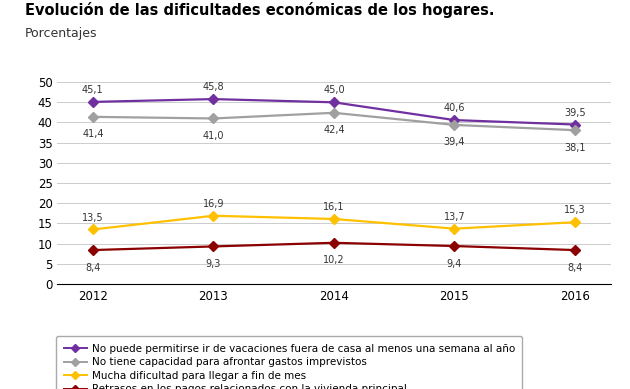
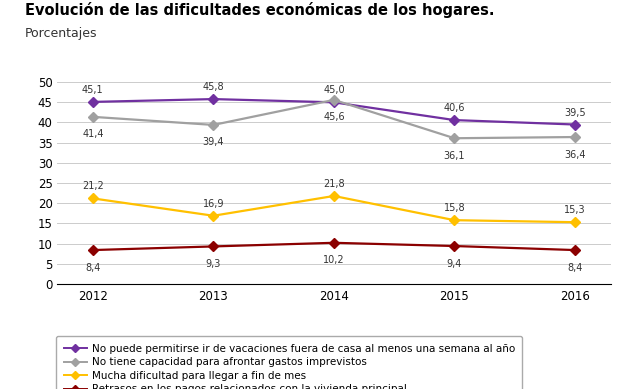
Mucha dificultad para llegar a fin de mes/2012: 13,5 -> 21,2
No tiene capacidad para afrontar gastos imprevistos/2013: 41,0 -> 39,4
No tiene capacidad para afrontar gastos imprevistos/2014: 42,4 -> 45,6
Mucha dificultad para llegar a fin de mes/2014: 16,1 -> 21,8
No tiene capacidad para afrontar gastos imprevistos/2015: 39,4 -> 36,1
Mucha dificultad para llegar a fin de mes/2015: 13,7 -> 15,8
No tiene capacidad para afrontar gastos imprevistos/2016: 38,1 -> 36,4
